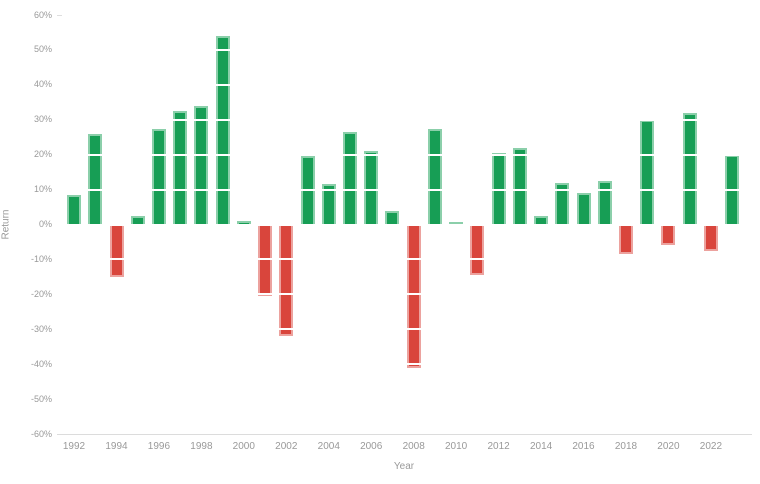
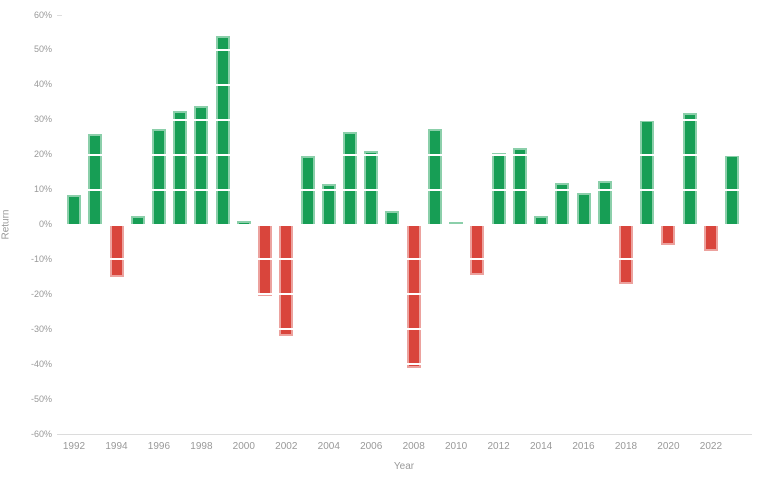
2018: -8% -> -17%
